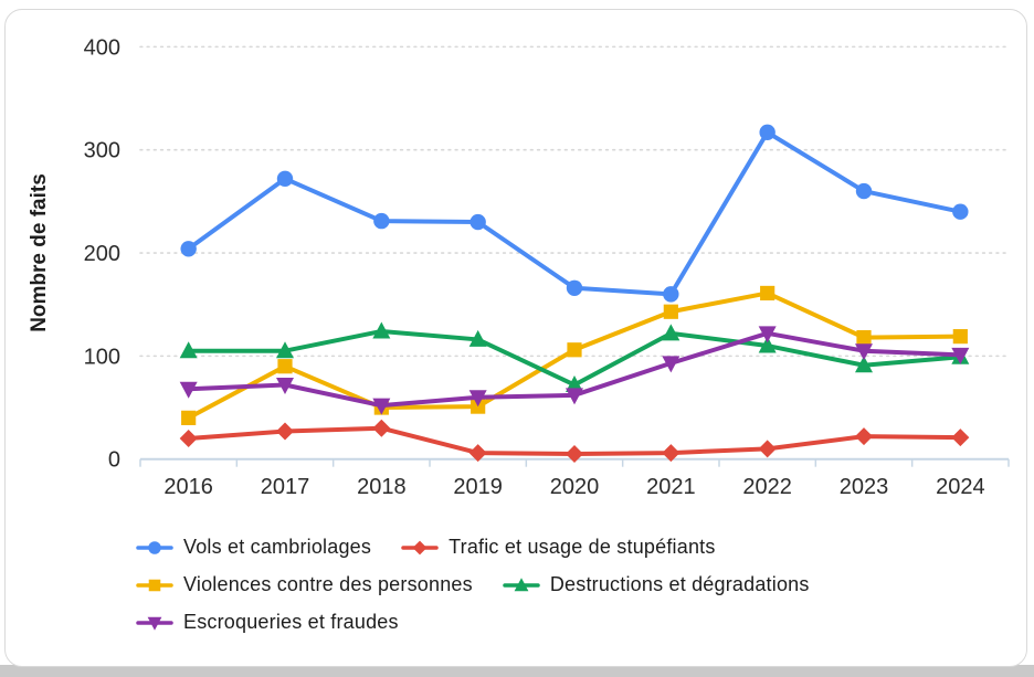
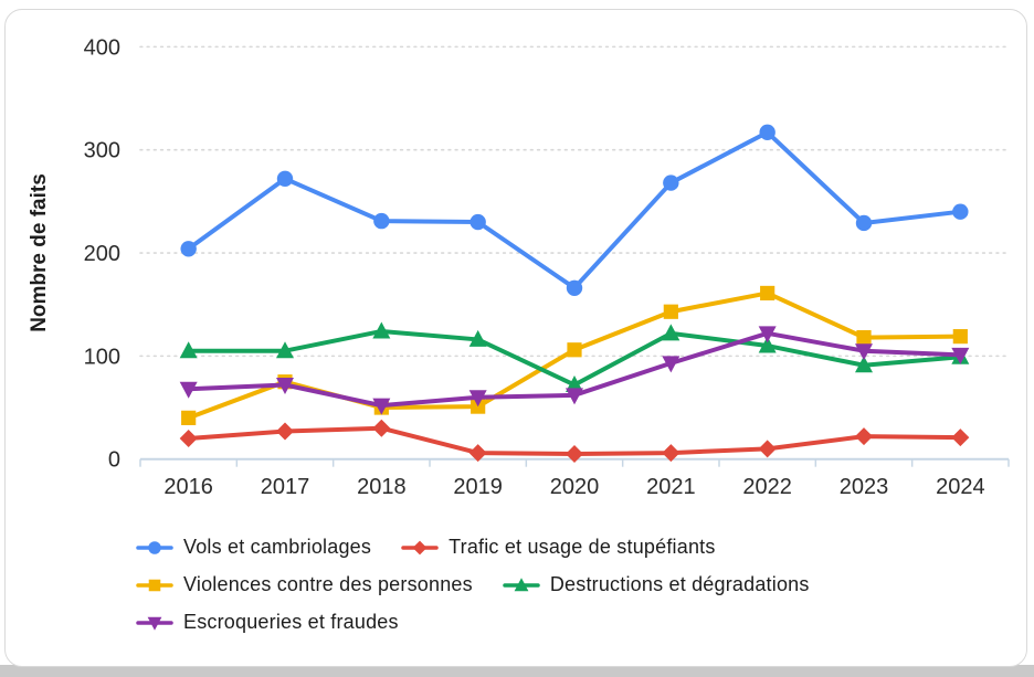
Violences contre des personnes/2017: 90 -> 80
Vols et cambriolages/2021: 160 -> 270
Vols et cambriolages/2023: 260 -> 230
